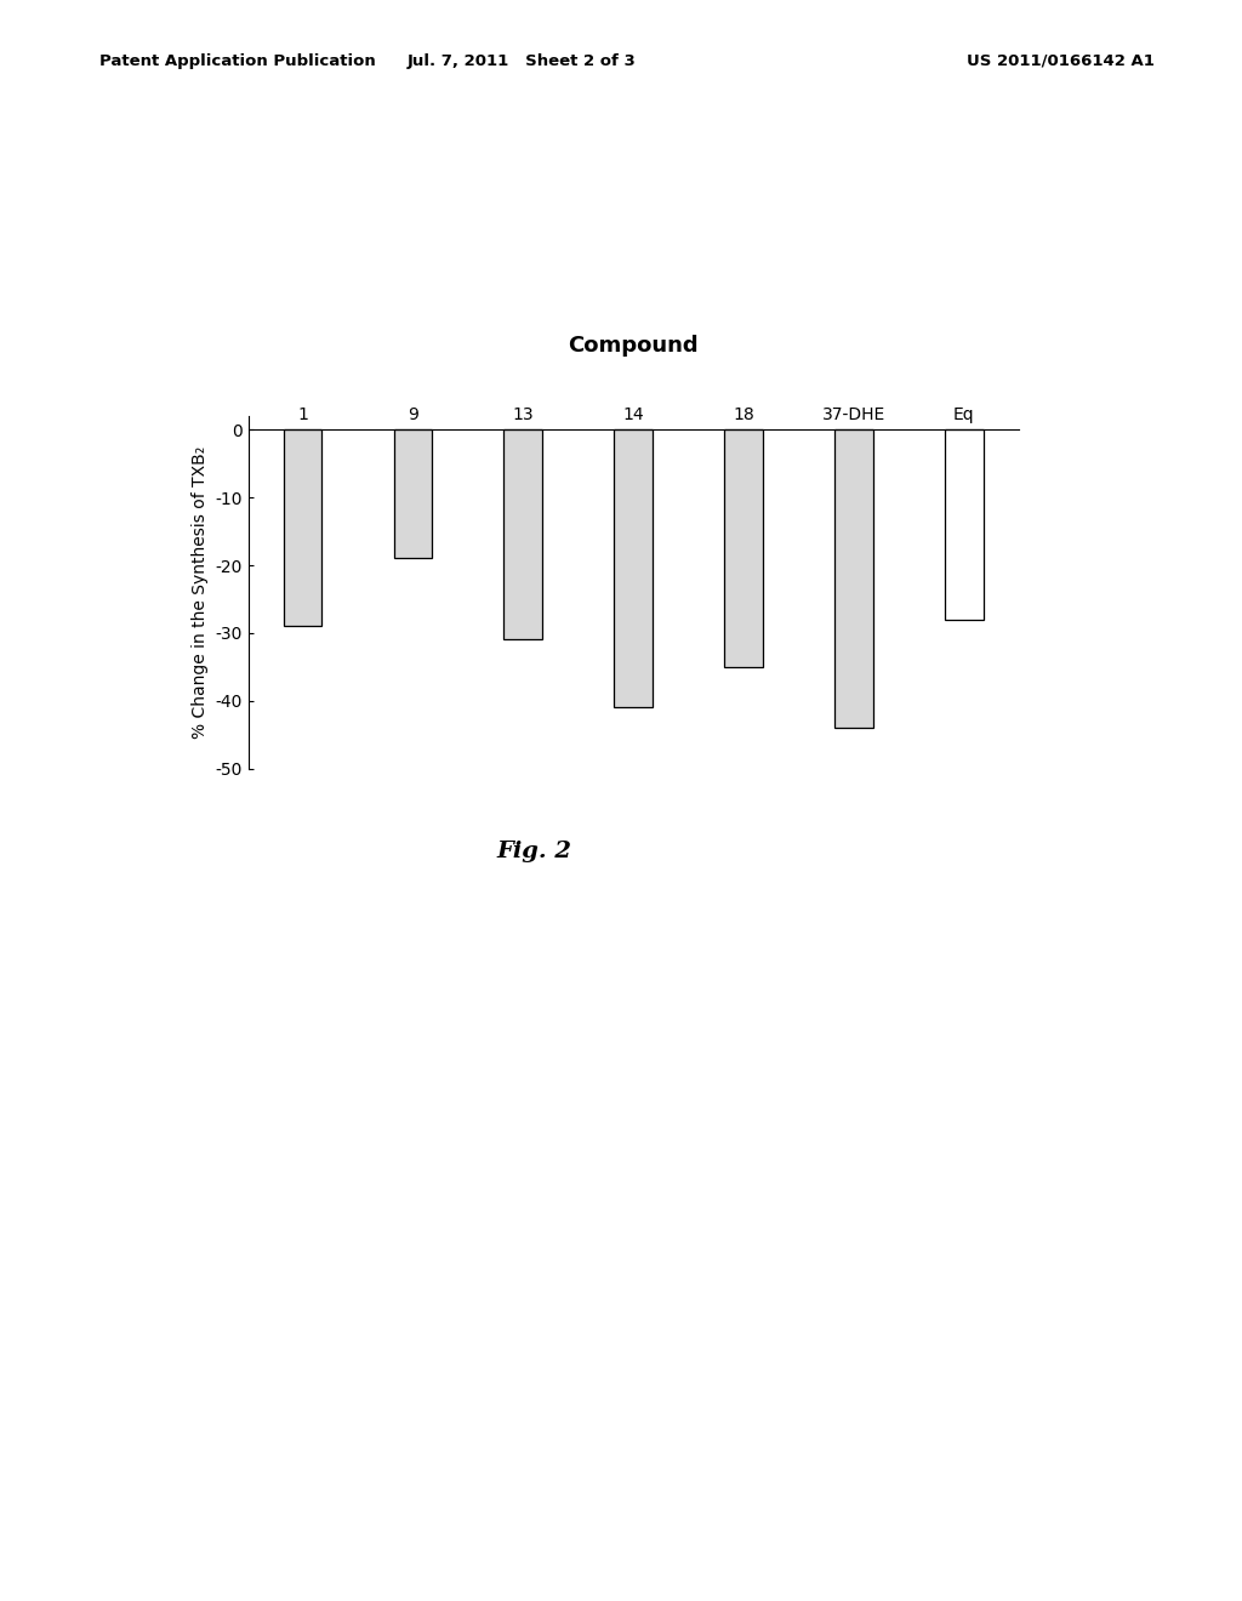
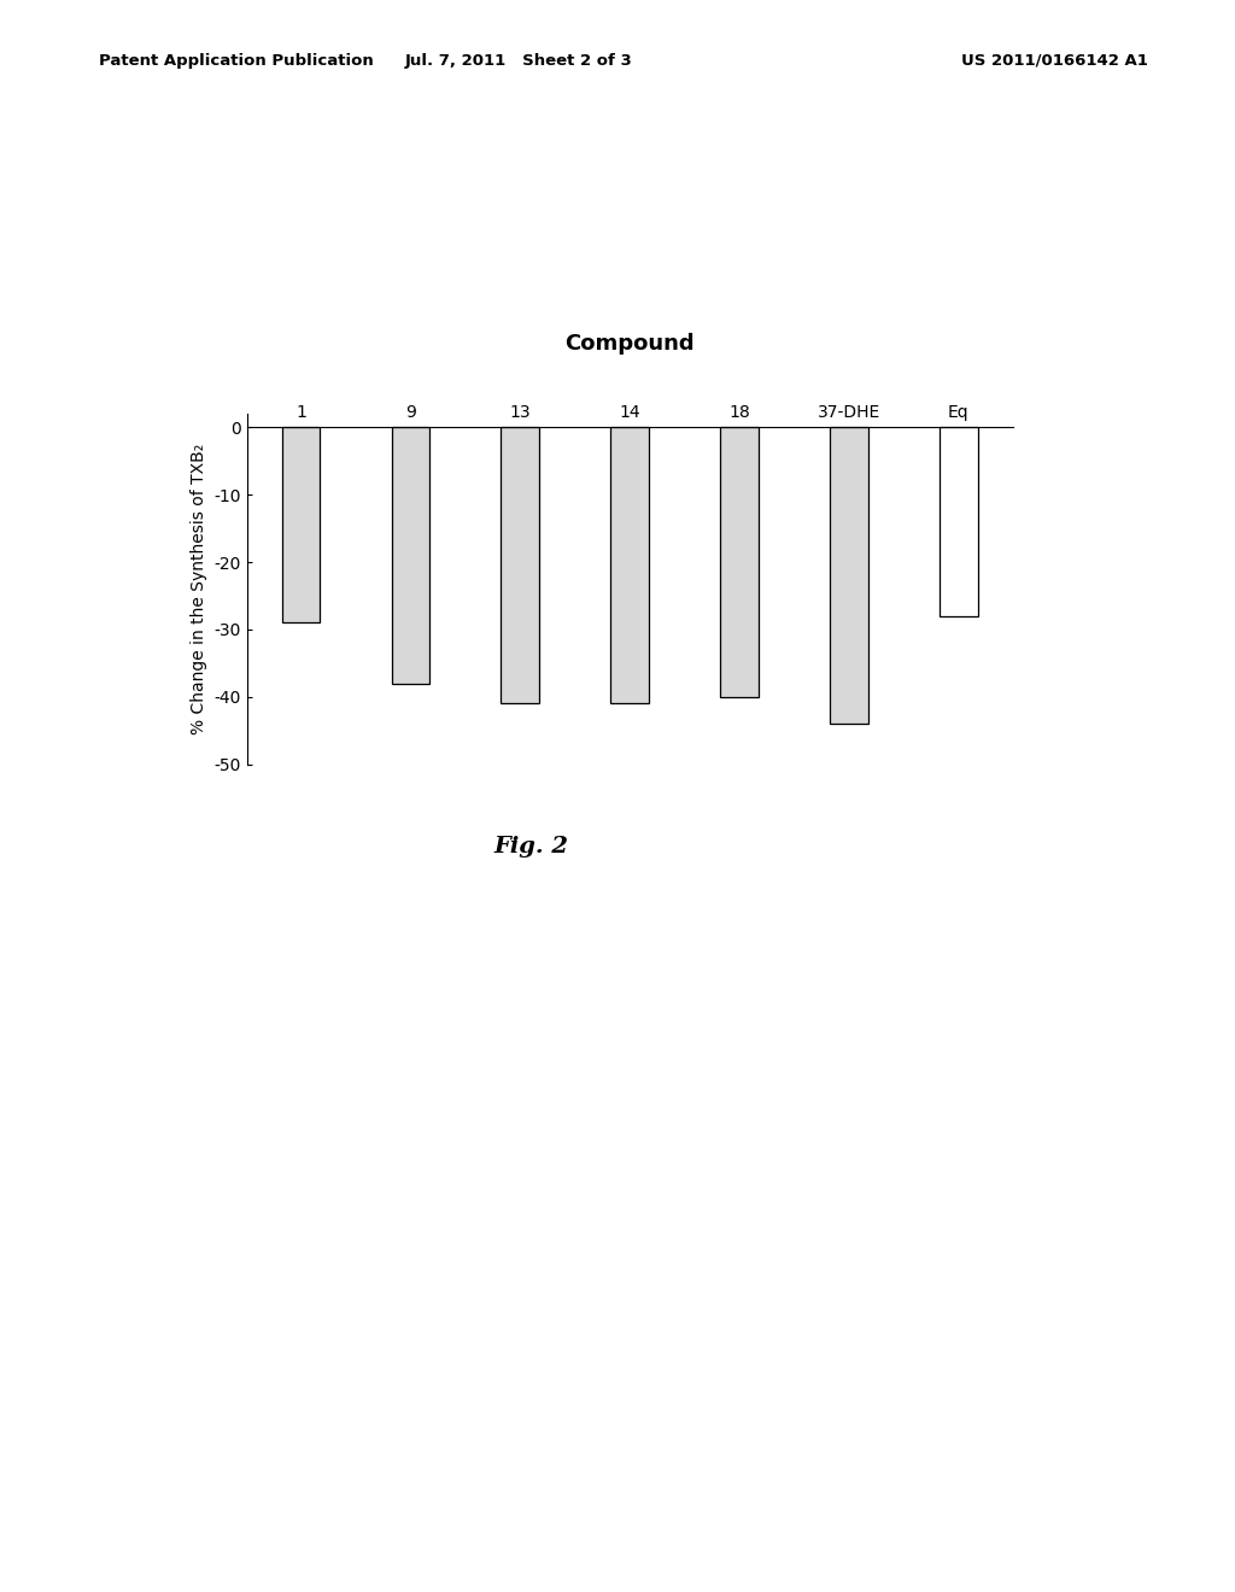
9: -19 -> -38
13: -31 -> -41
18: -35 -> -40
